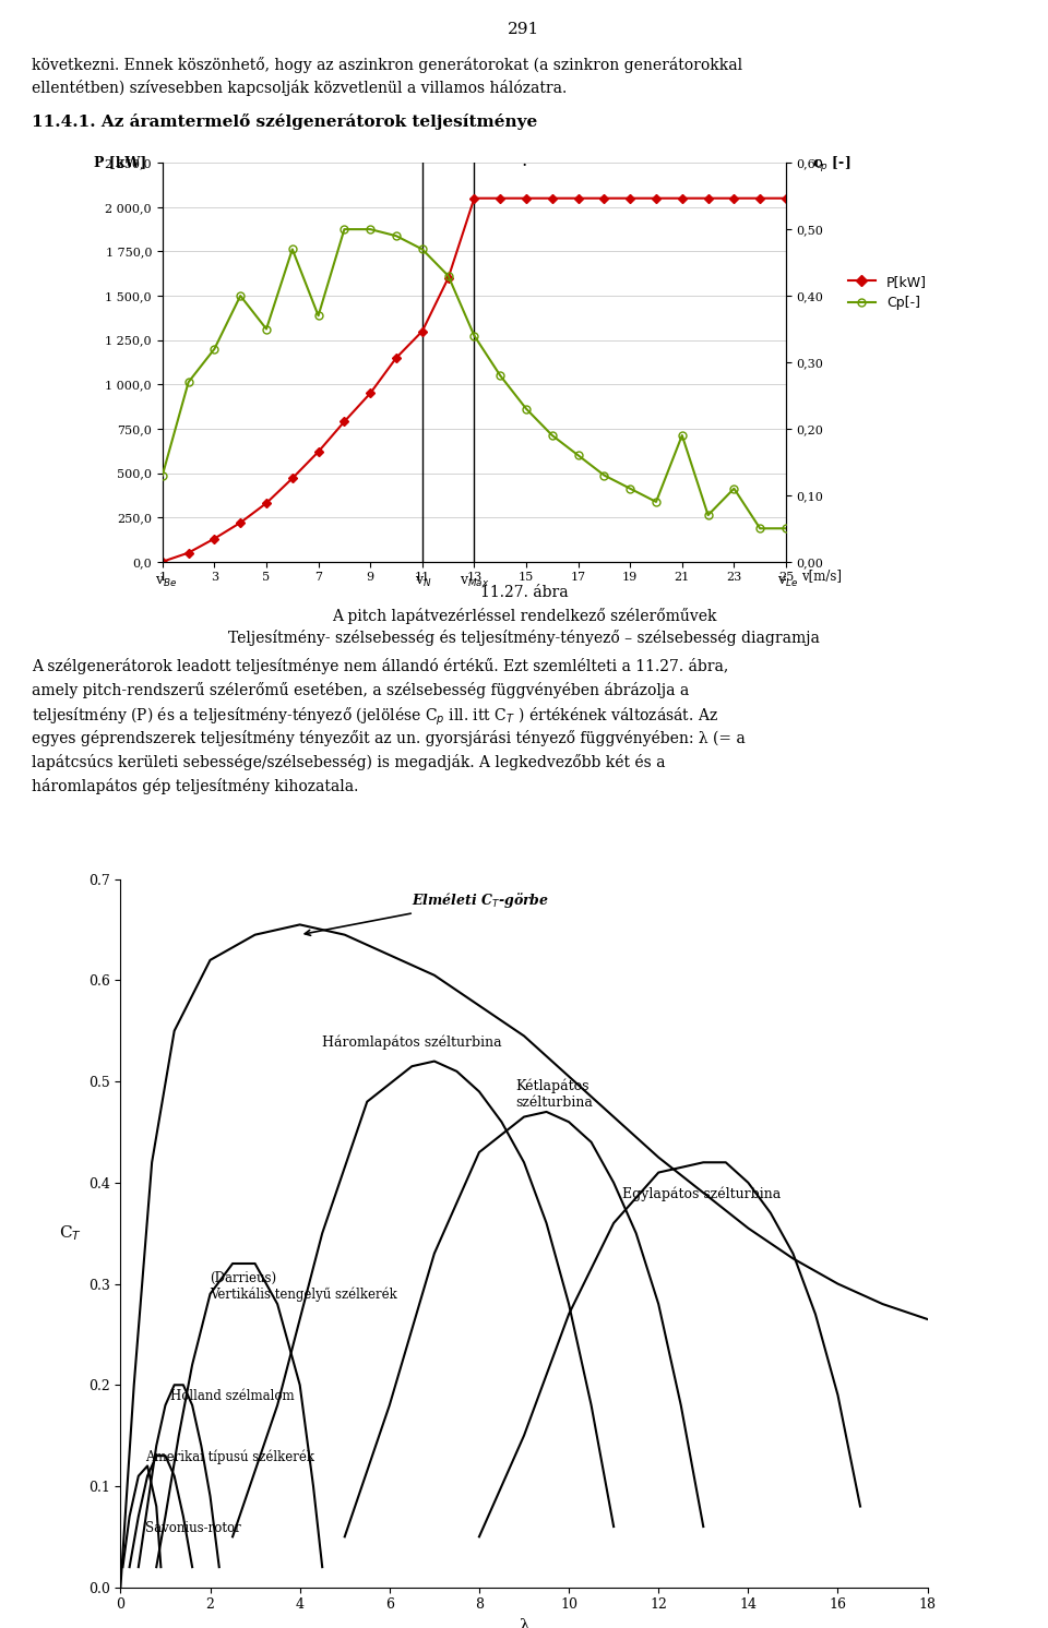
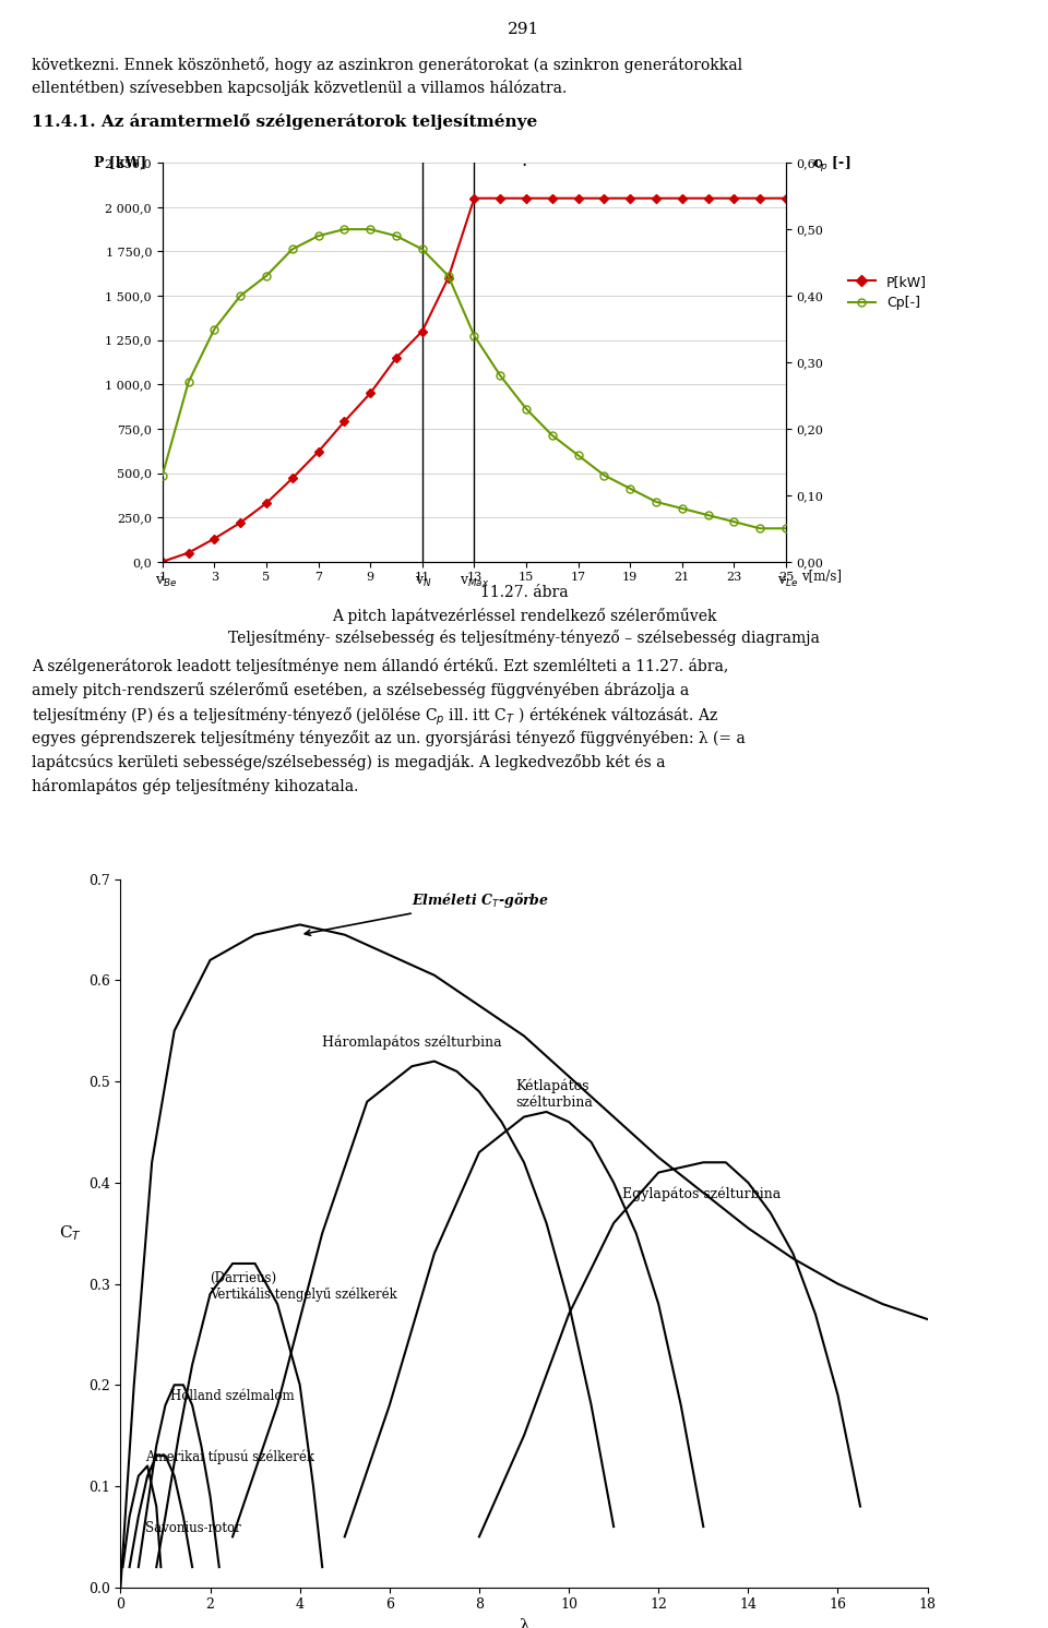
Cp[-]/3: 0,32 -> 0,35
Cp[-]/5: 0,35 -> 0,43
Cp[-]/7: 0,37 -> 0,49
Cp[-]/21: 0,19 -> 0,08
Cp[-]/23: 0,11 -> 0,06
